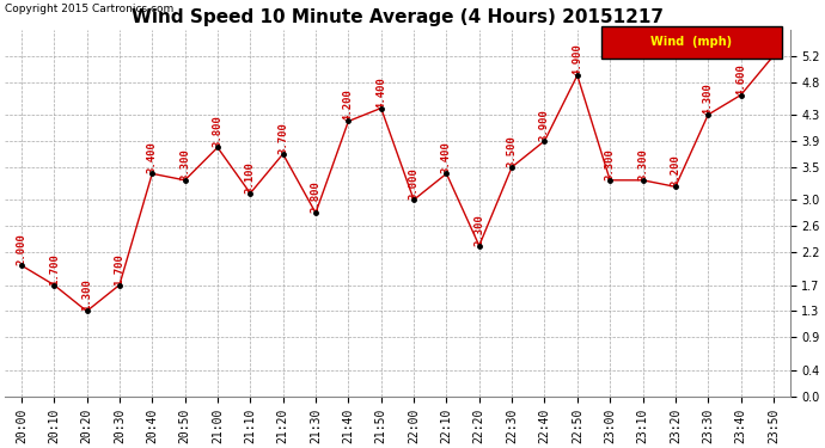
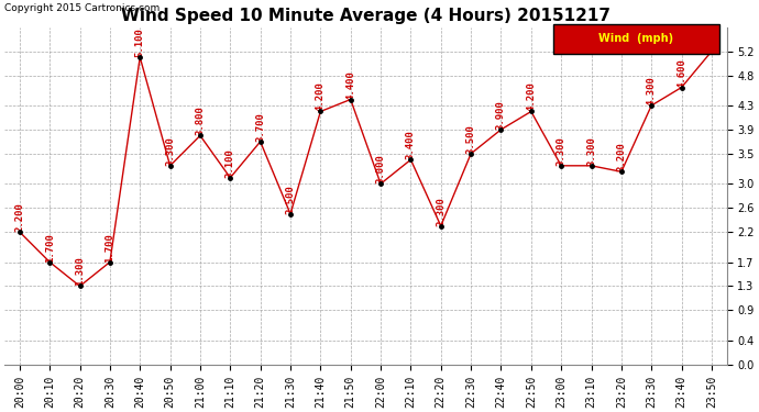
20:00: 2.000 -> 2.200
20:40: 3.400 -> 5.100
21:30: 2.800 -> 2.500
22:50: 4.900 -> 4.200
